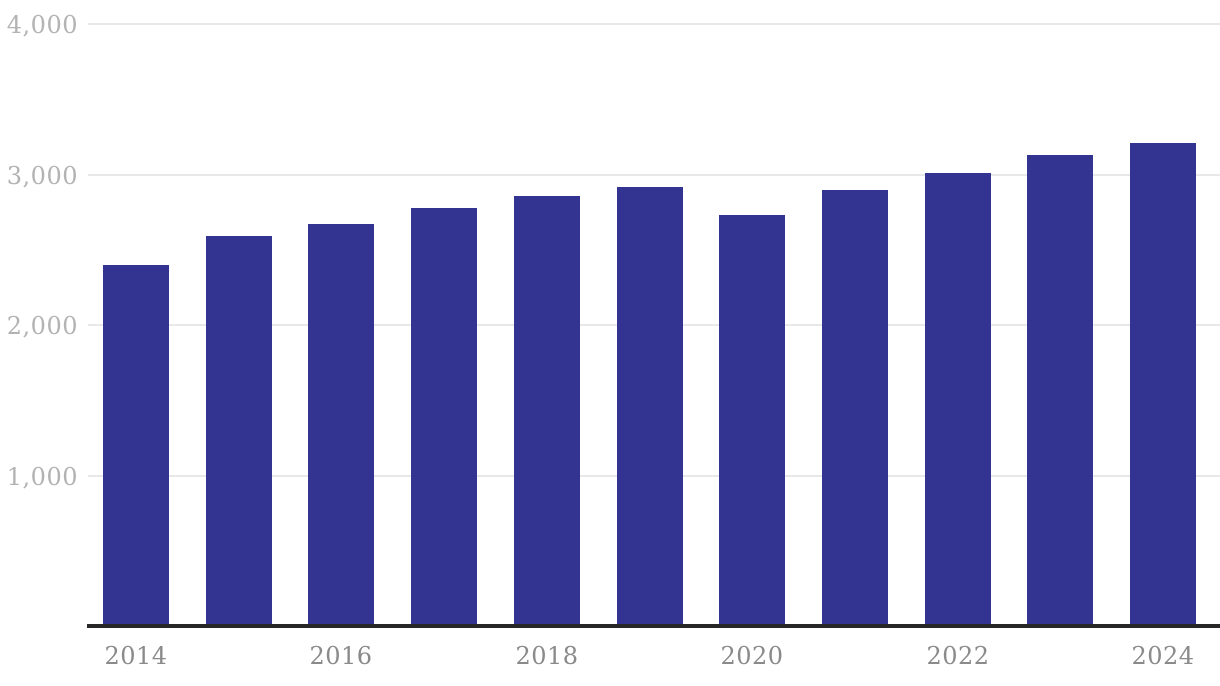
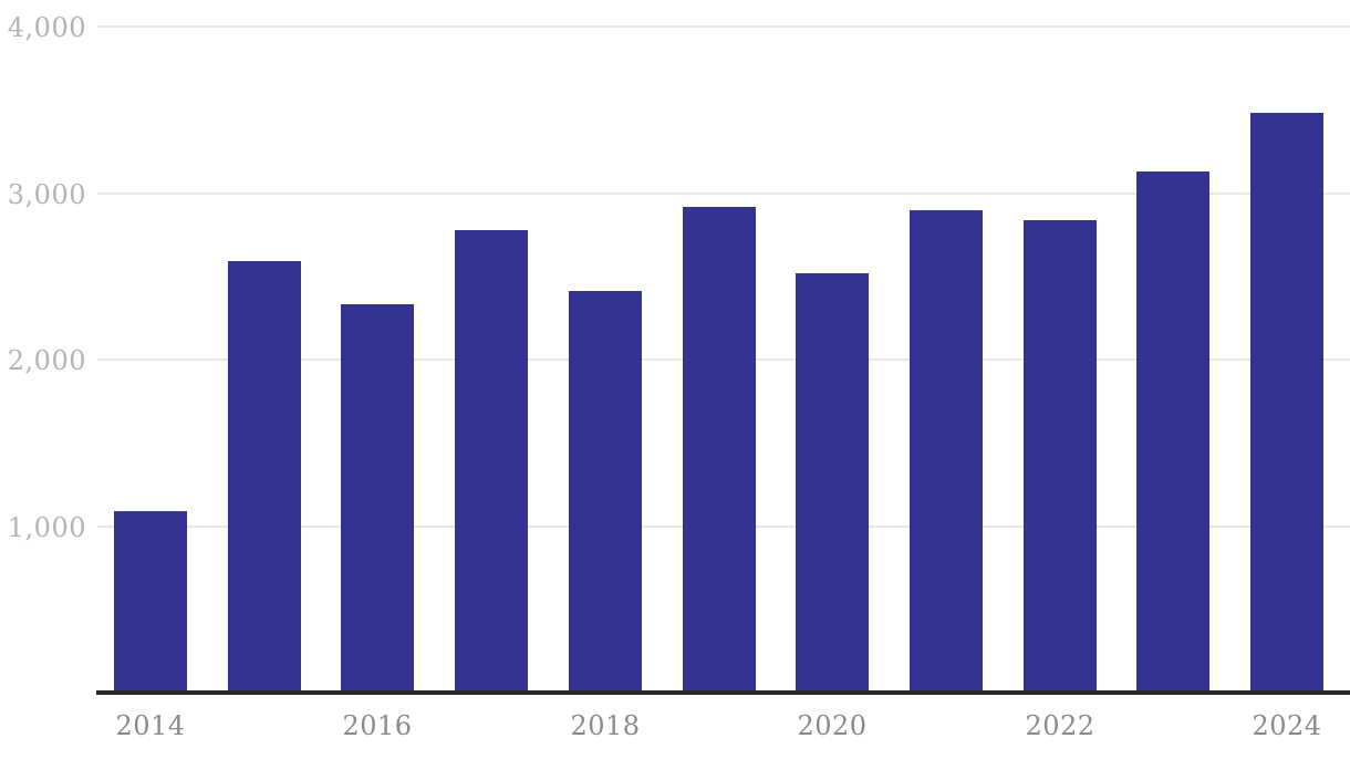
2014: 2400 -> 1090
2016: 2670 -> 2330
2018: 2860 -> 2410
2020: 2730 -> 2520
2022: 3010 -> 2840
2024: 3210 -> 3480
